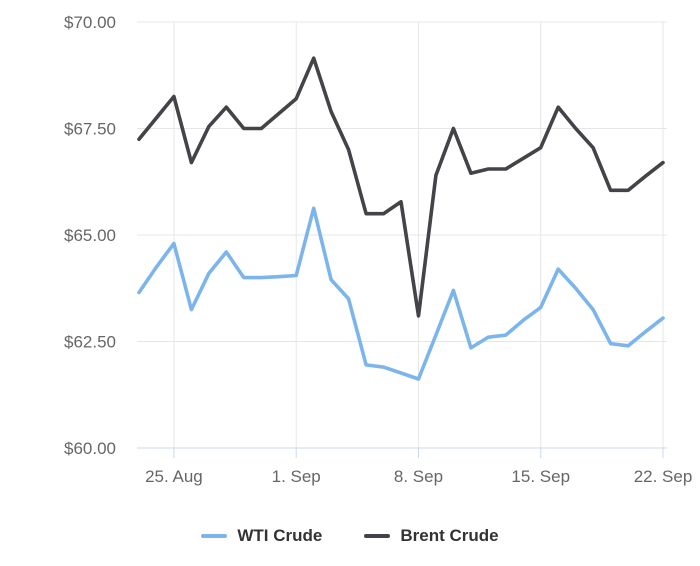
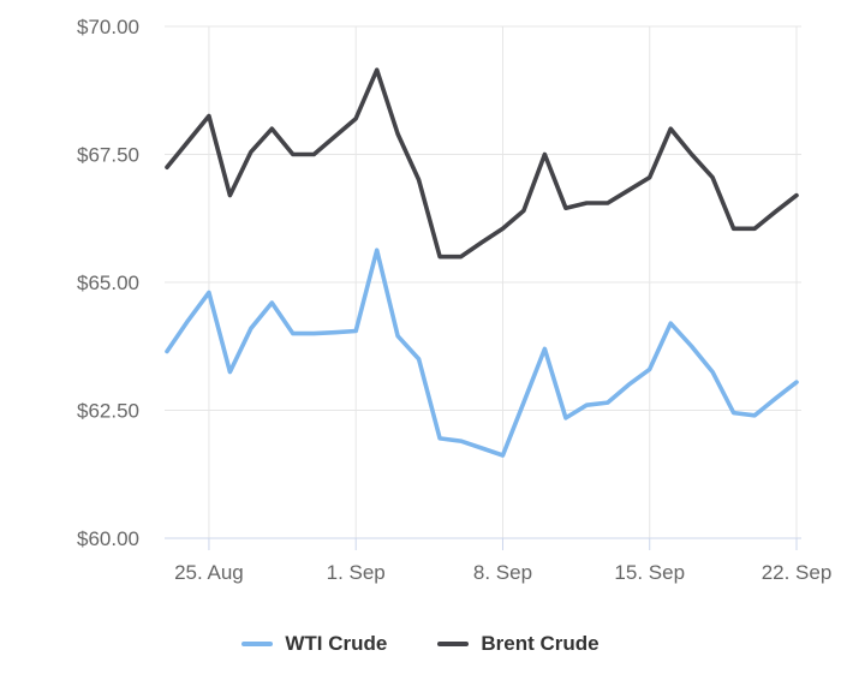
Brent Crude/8. Sep: $63.1 -> $66.0
